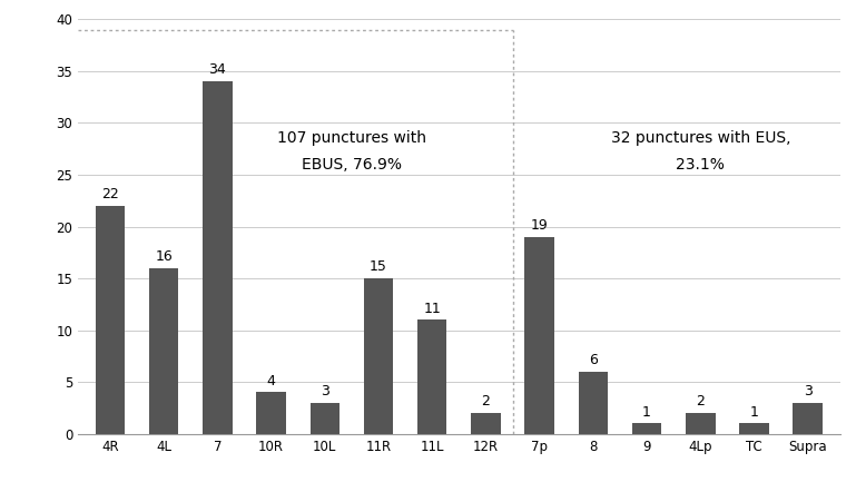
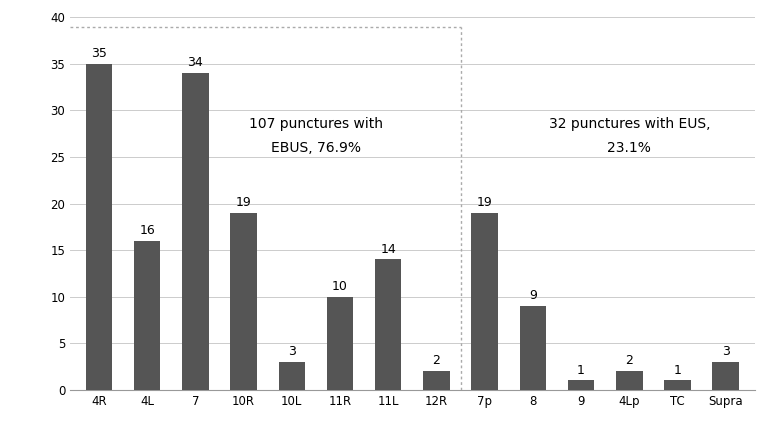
4R: 22 -> 35
10R: 4 -> 19
11R: 15 -> 10
11L: 11 -> 14
8: 6 -> 9
